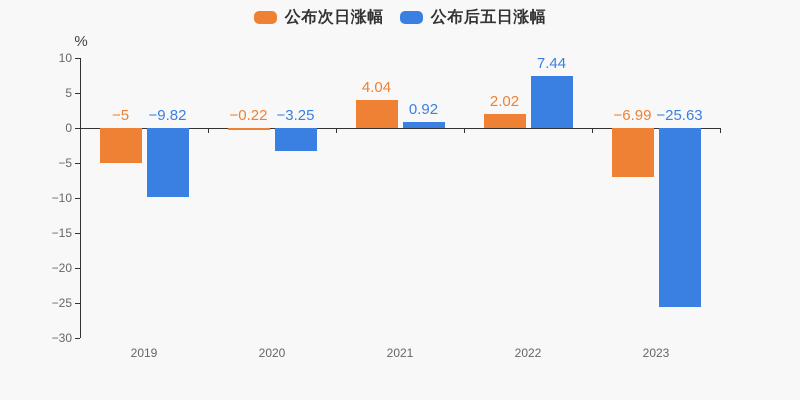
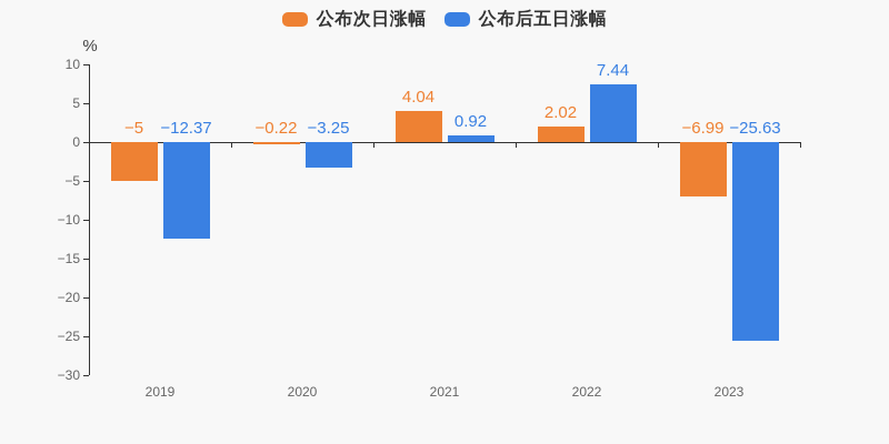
公布后五日涨幅/2019: −9.82 -> −12.37
